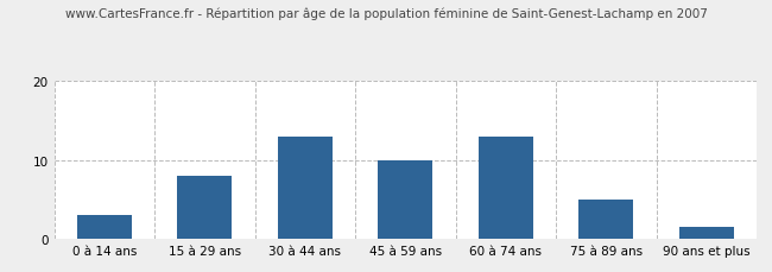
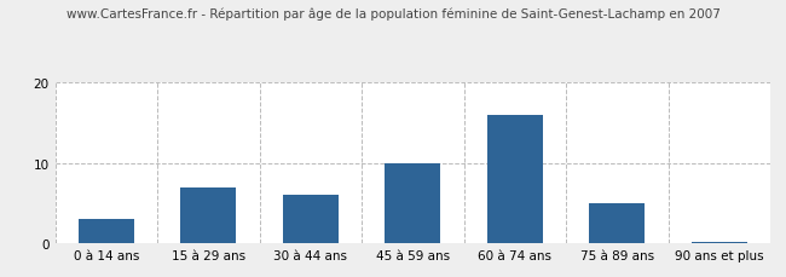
15 à 29 ans: 8.0 -> 7.0
30 à 44 ans: 13.0 -> 6.0
60 à 74 ans: 13.0 -> 16.0
90 ans et plus: 1.6 -> 0.2
